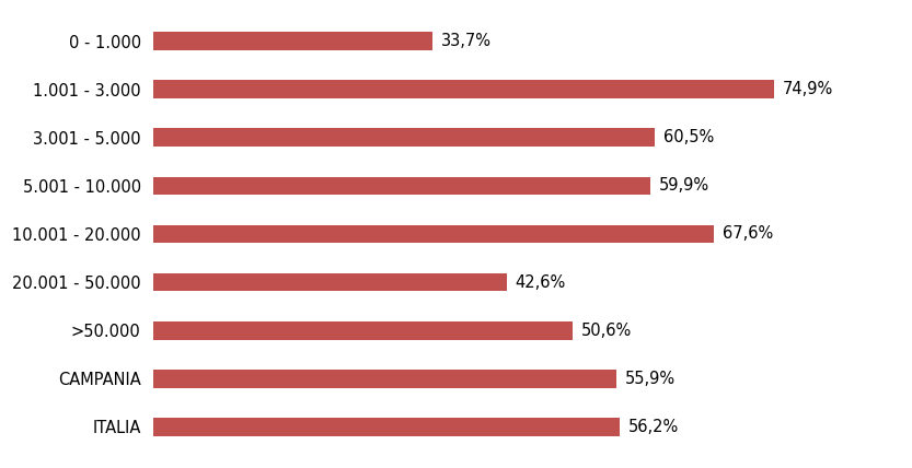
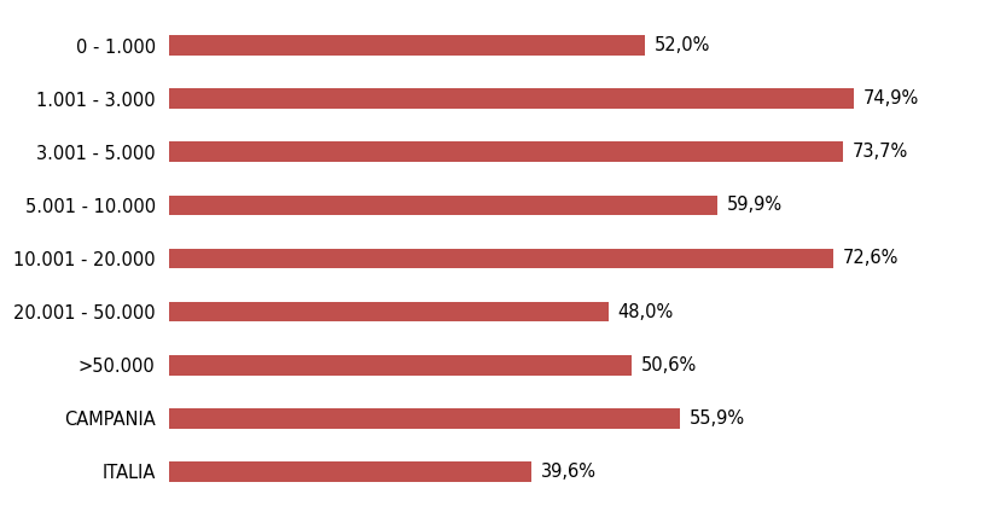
0 - 1.000: 33,7% -> 52,0%
3.001 - 5.000: 60,5% -> 73,7%
10.001 - 20.000: 67,6% -> 72,6%
20.001 - 50.000: 42,6% -> 48,0%
ITALIA: 56,2% -> 39,6%
